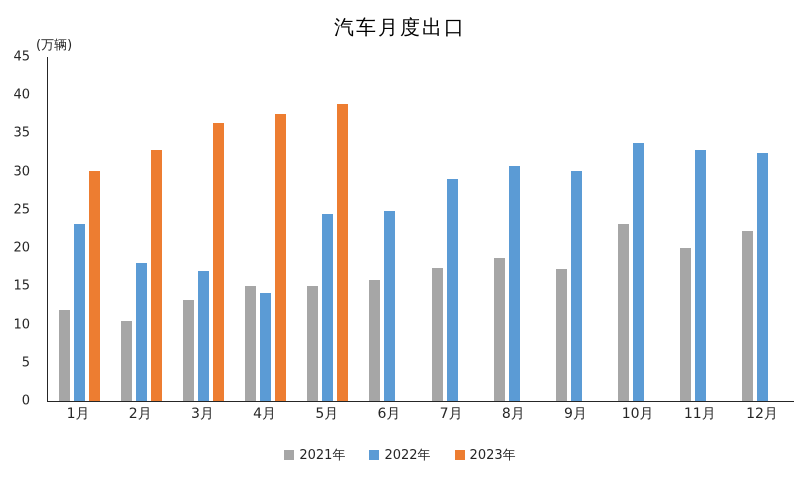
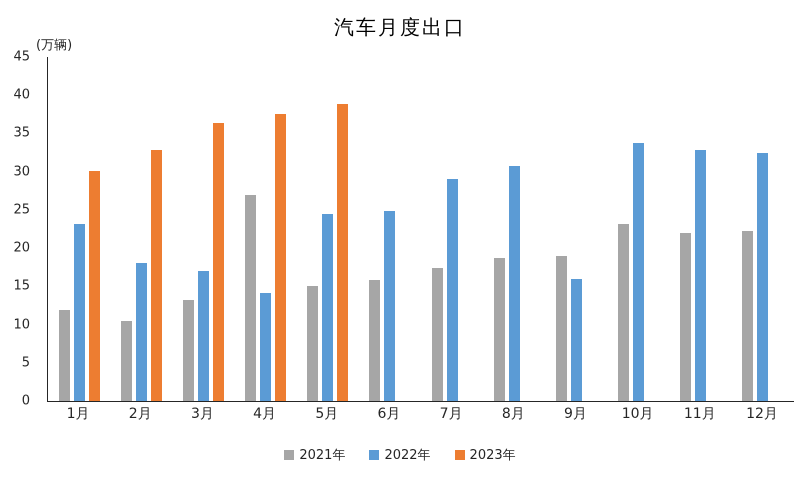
2021年/4月: 15 -> 27
2021年/9月: 17 -> 19
2022年/9月: 30 -> 16
2021年/11月: 20 -> 22
